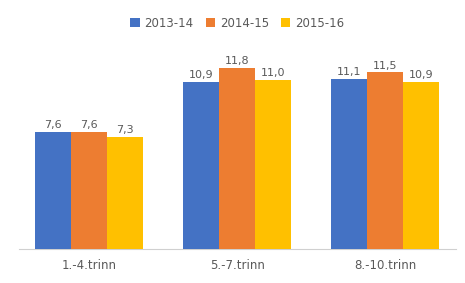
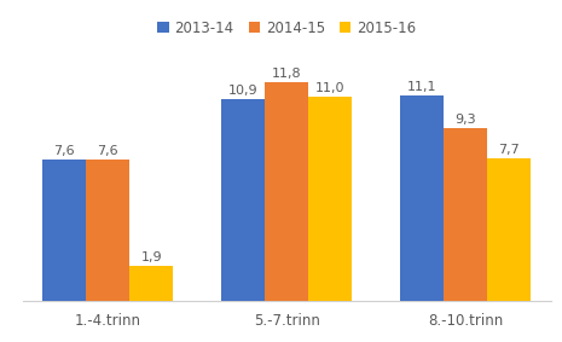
2015-16/1.-4.trinn: 7,3 -> 1,9
2014-15/8.-10.trinn: 11,5 -> 9,3
2015-16/8.-10.trinn: 10,9 -> 7,7
